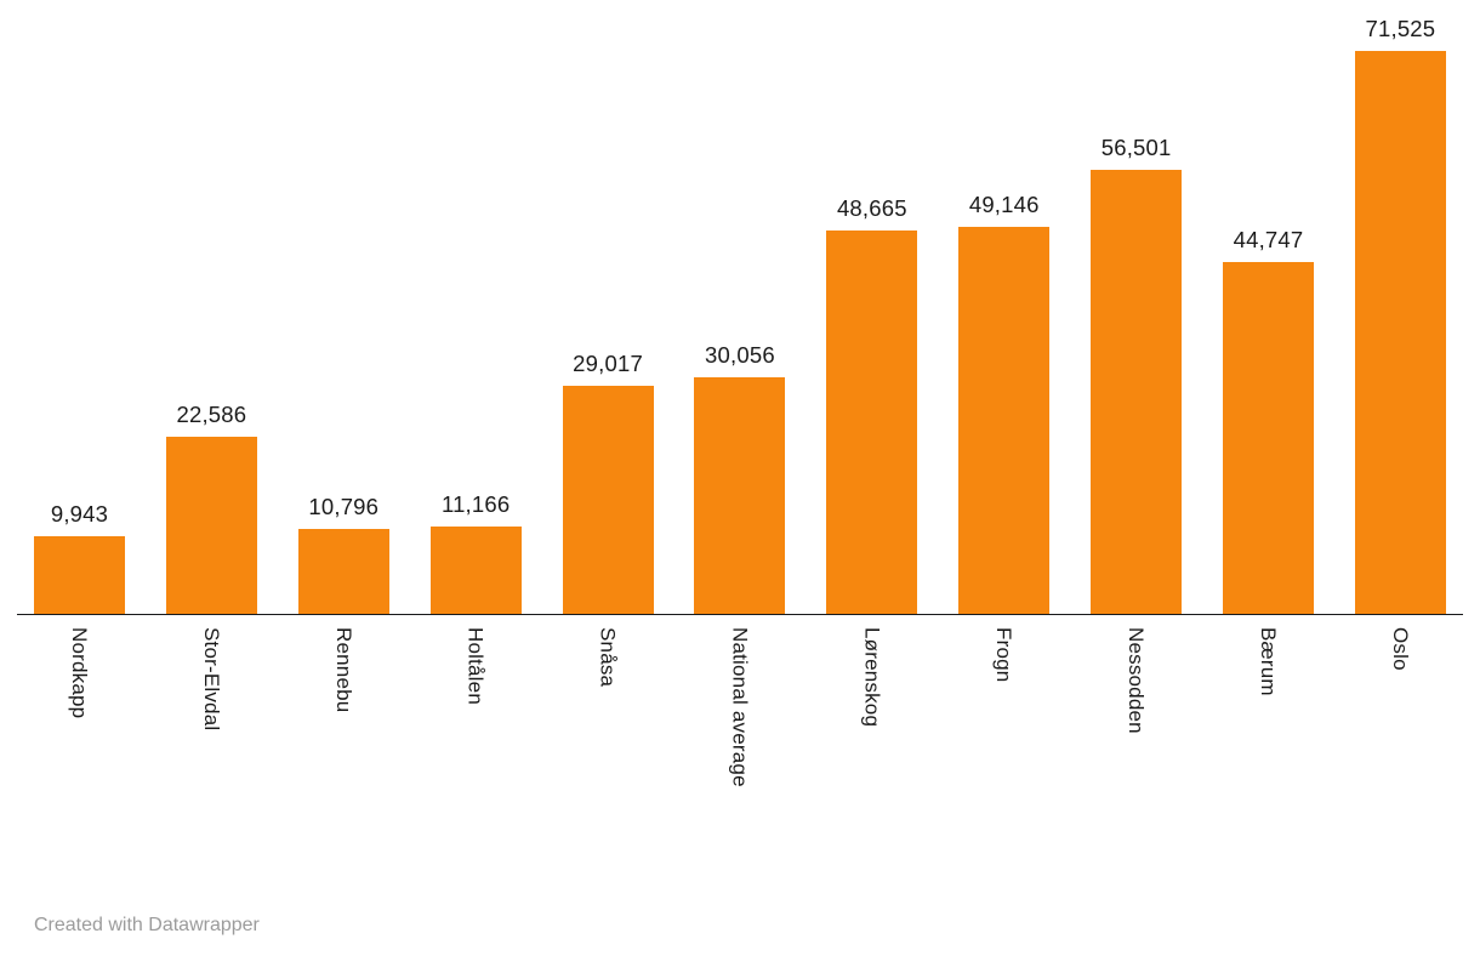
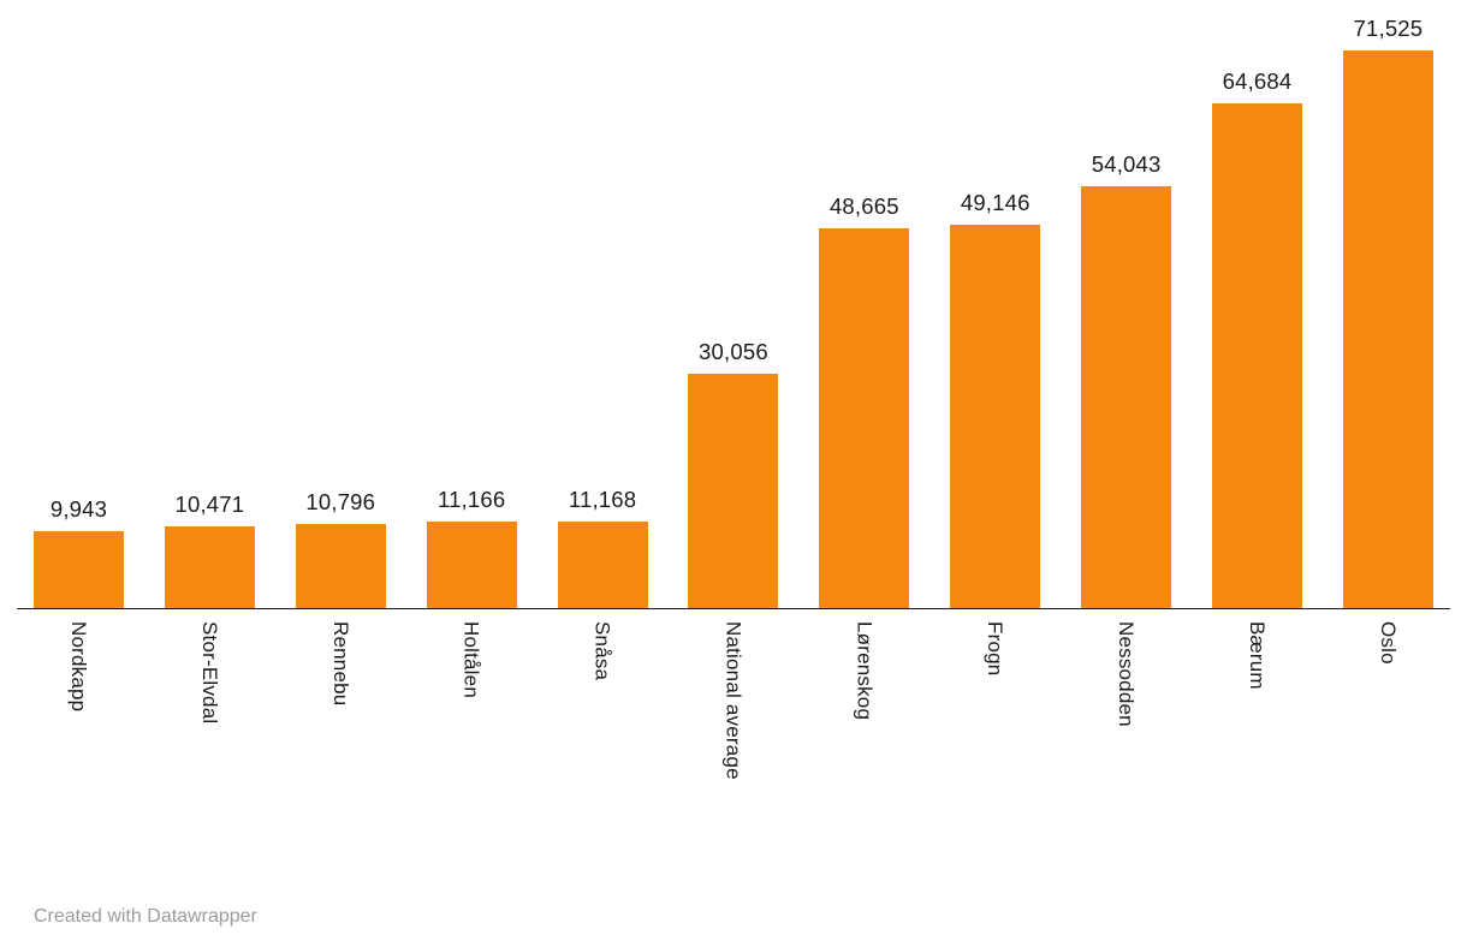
Stor-Elvdal: 22,586 -> 10,471
Snåsa: 29,017 -> 11,168
Nessodden: 56,501 -> 54,043
Bærum: 44,747 -> 64,684
